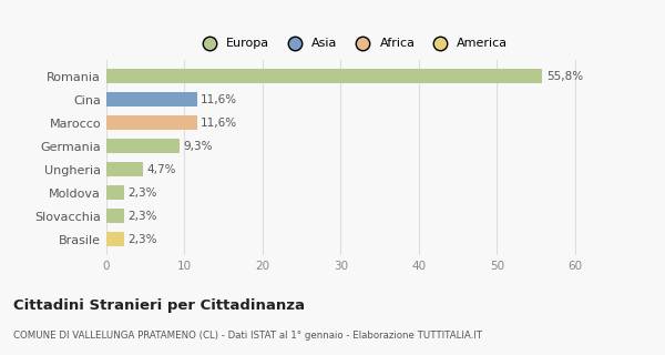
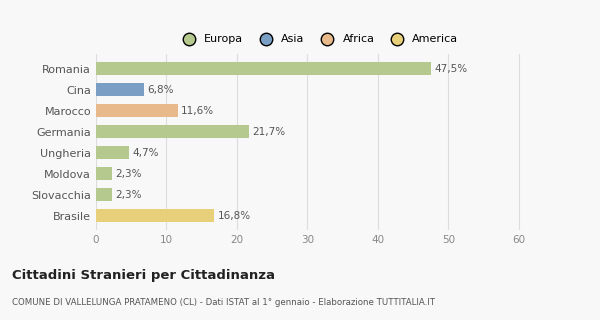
Romania: 55,8% -> 47,5%
Cina: 11,6% -> 6,8%
Germania: 9,3% -> 21,7%
Brasile: 2,3% -> 16,8%
